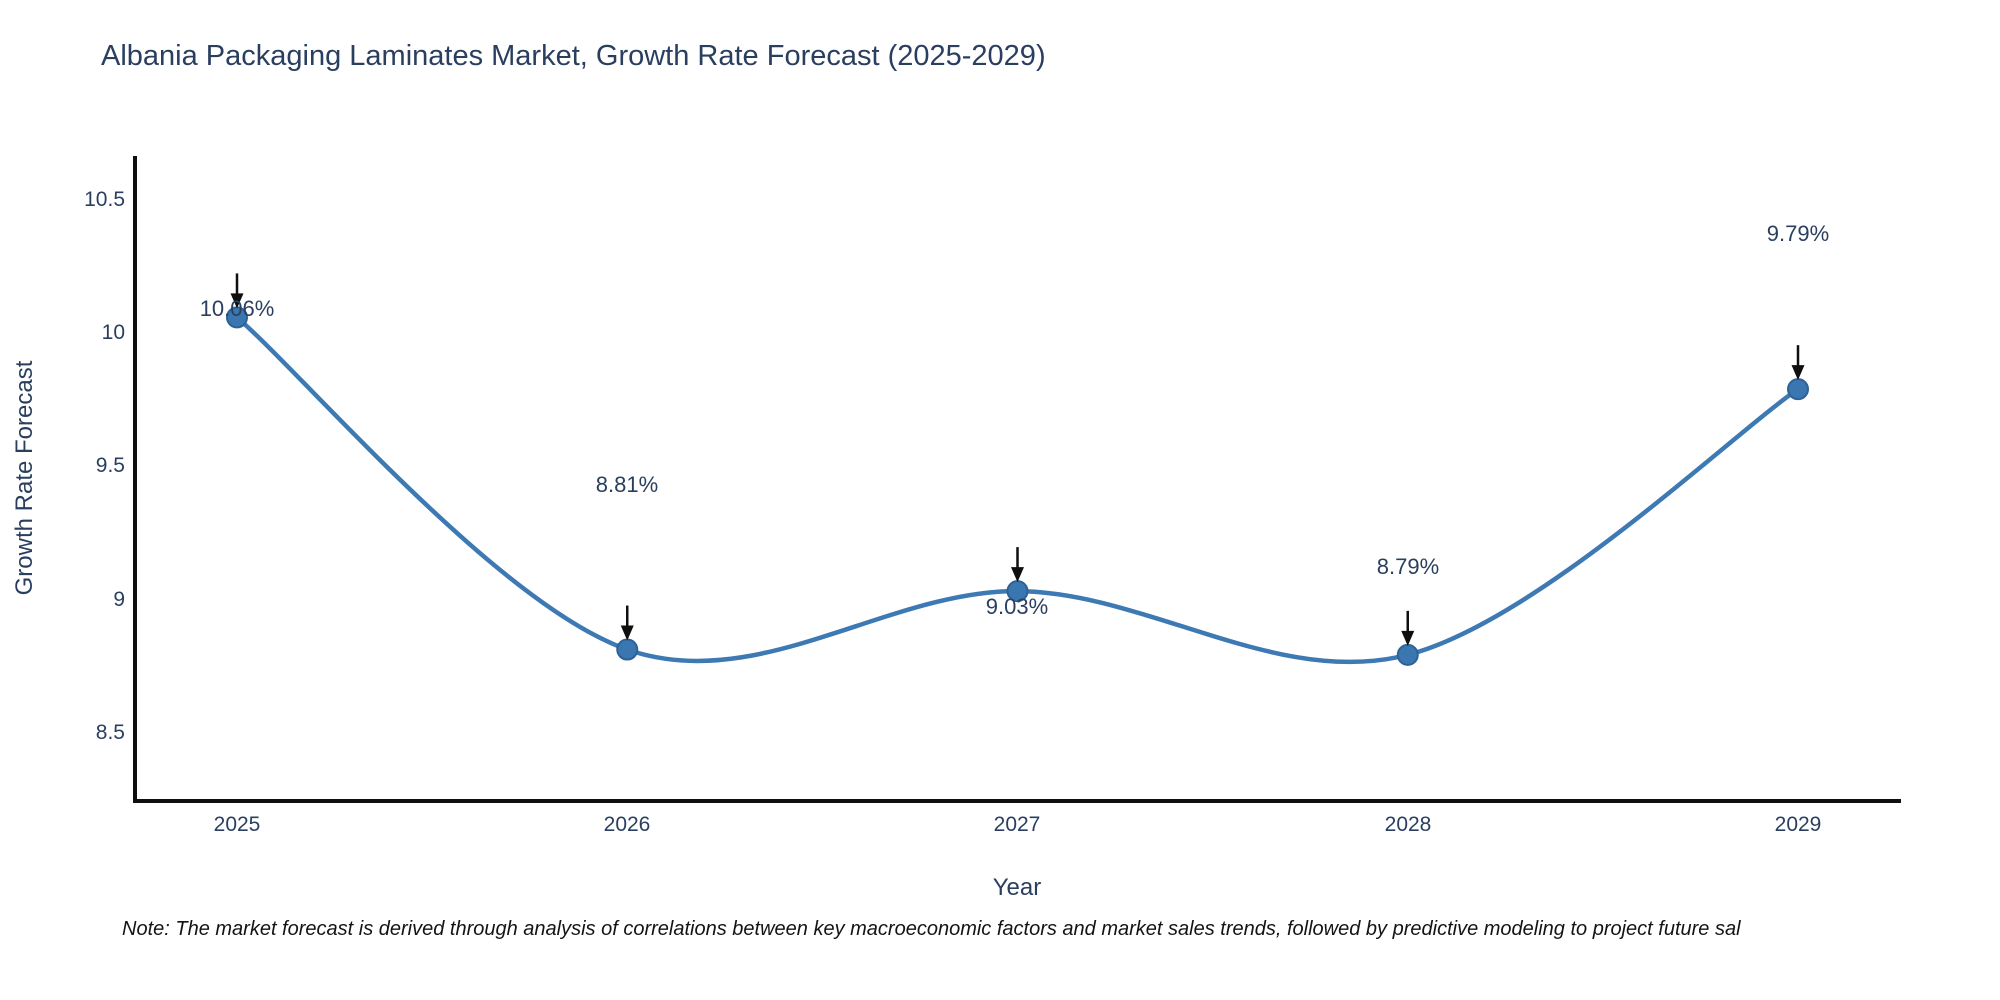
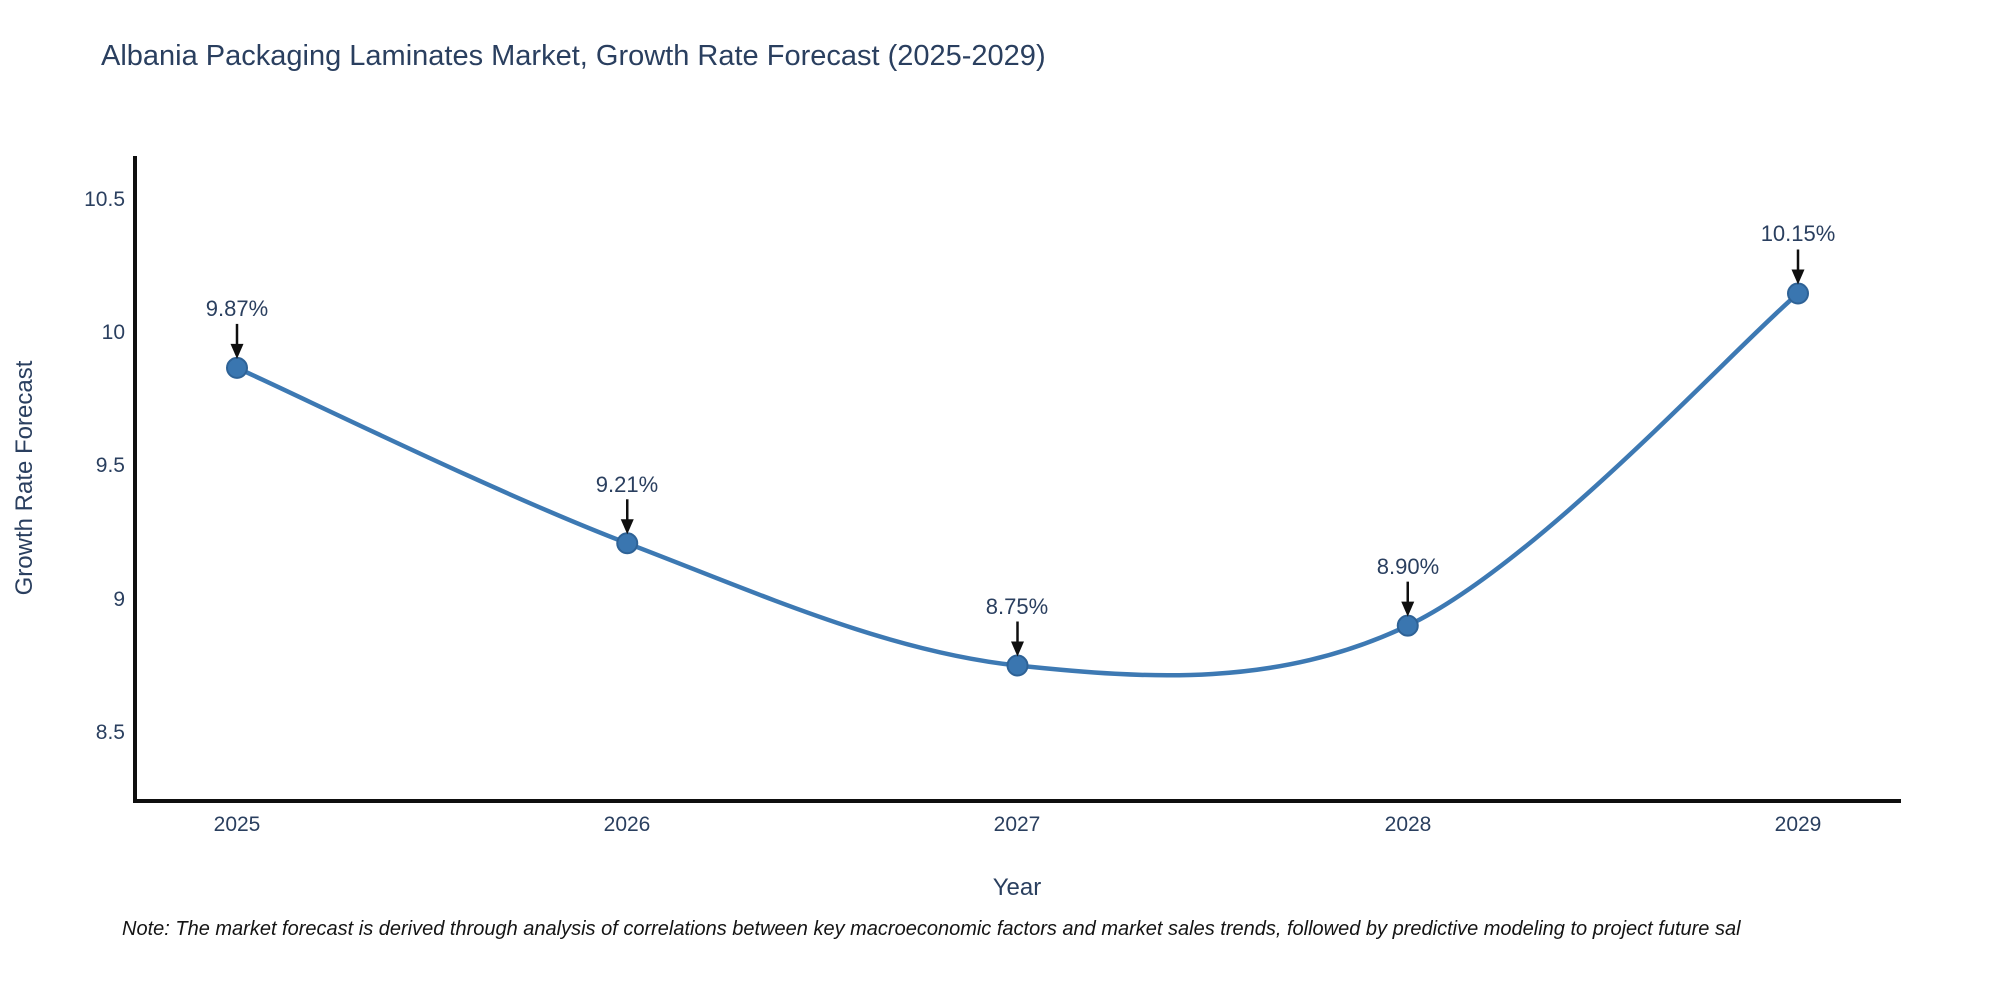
2025: 10.06% -> 9.87%
2026: 8.81% -> 9.21%
2027: 9.03% -> 8.75%
2028: 8.79% -> 8.90%
2029: 9.79% -> 10.15%
